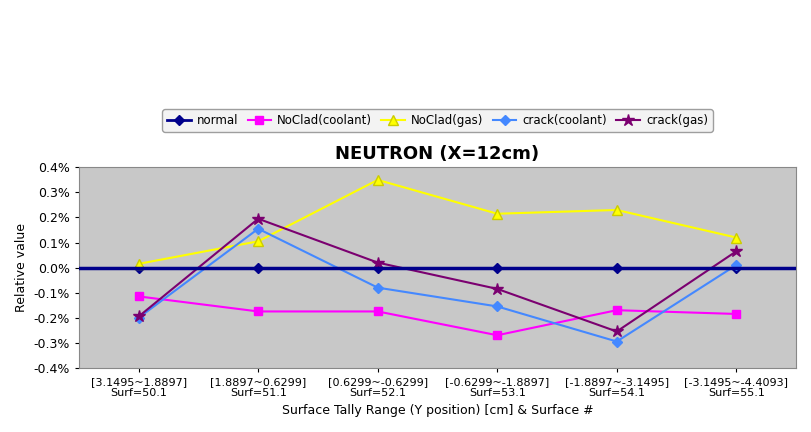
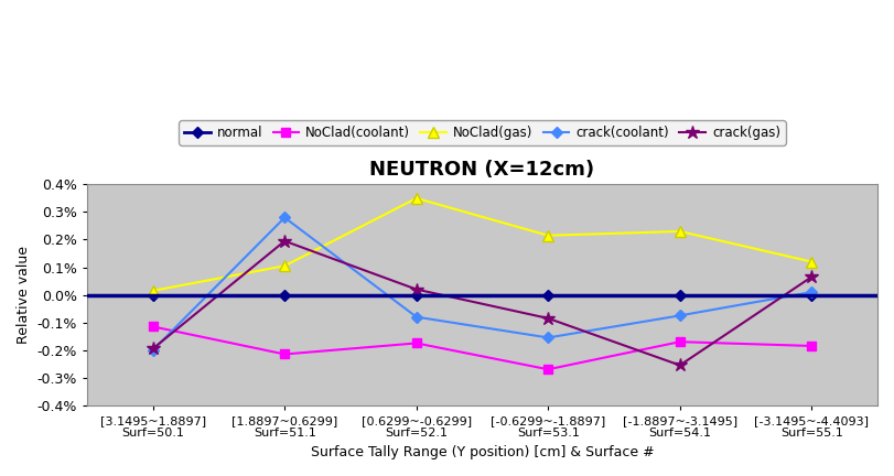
NoClad(coolant)/[1.8897~0.6299] Surf=51.1: -0.175% -> -0.215%
crack(coolant)/[1.8897~0.6299] Surf=51.1: 0.155% -> 0.280%
crack(coolant)/[-1.8897~-3.1495] Surf=54.1: -0.295% -> -0.075%
